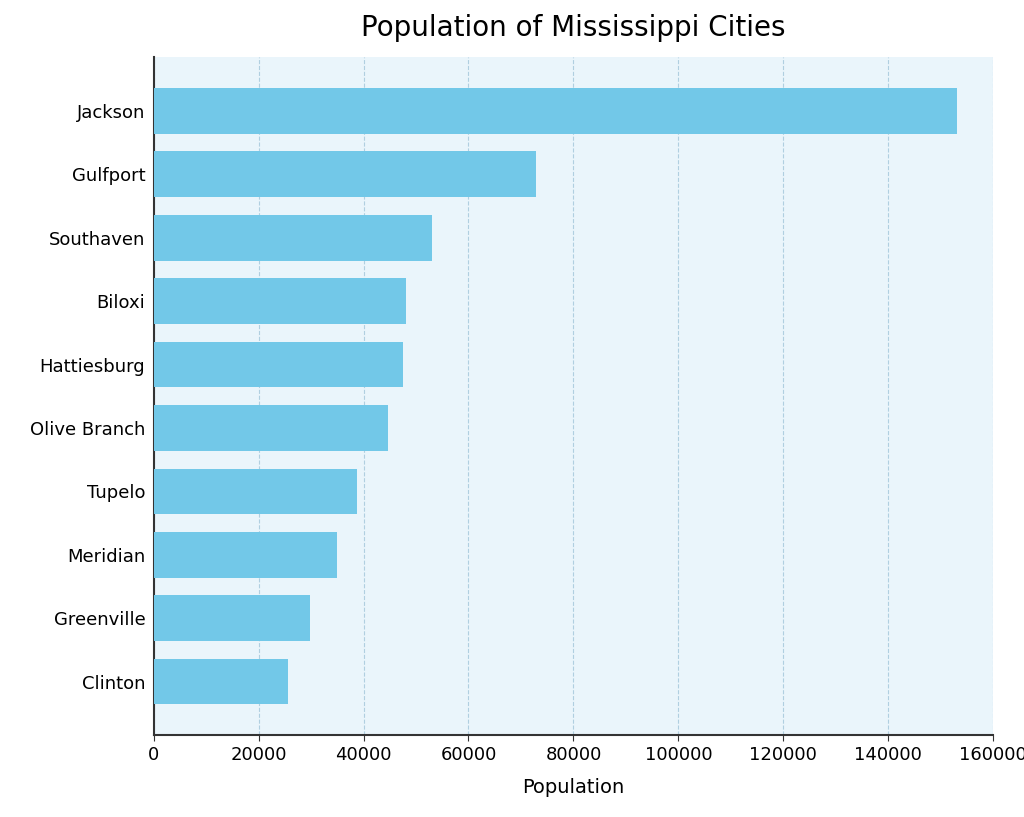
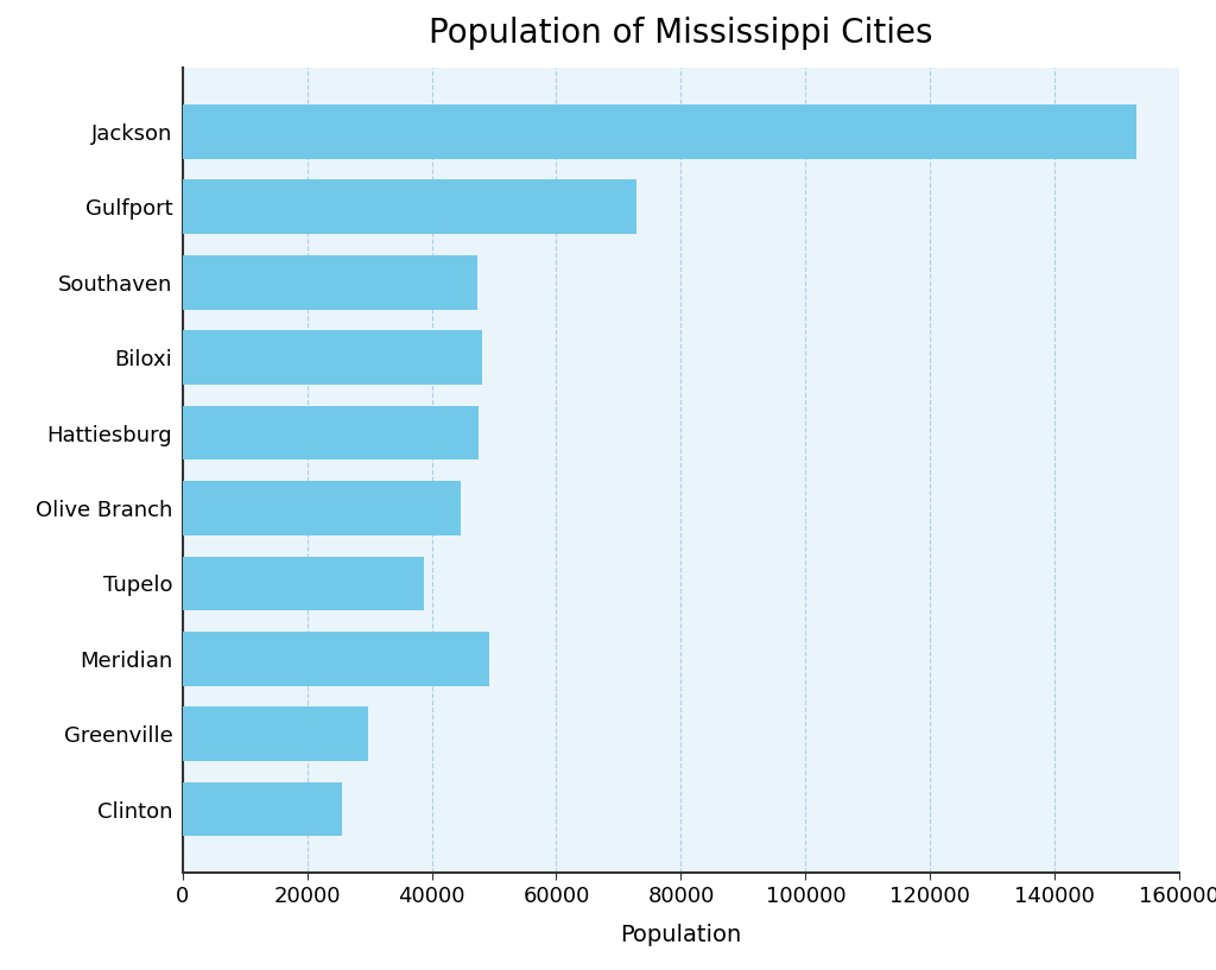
Southaven: 53000 -> 47400
Meridian: 35000 -> 49200
